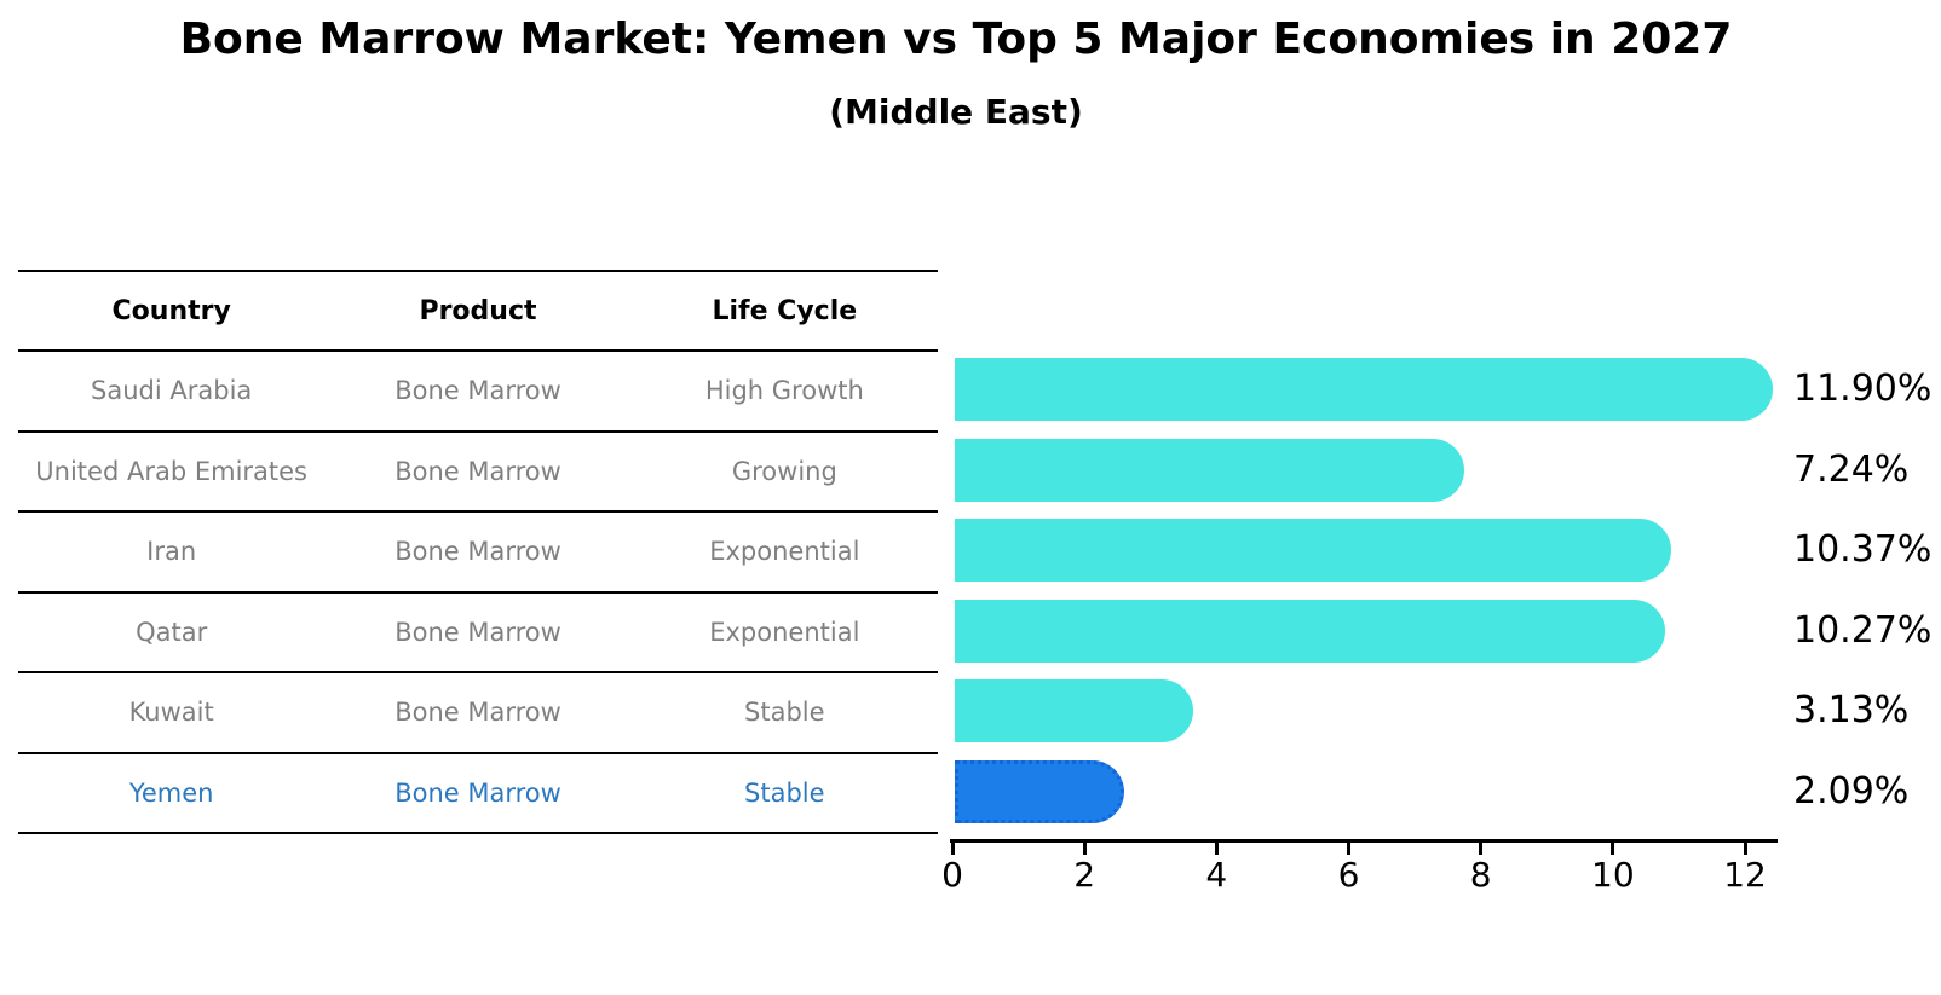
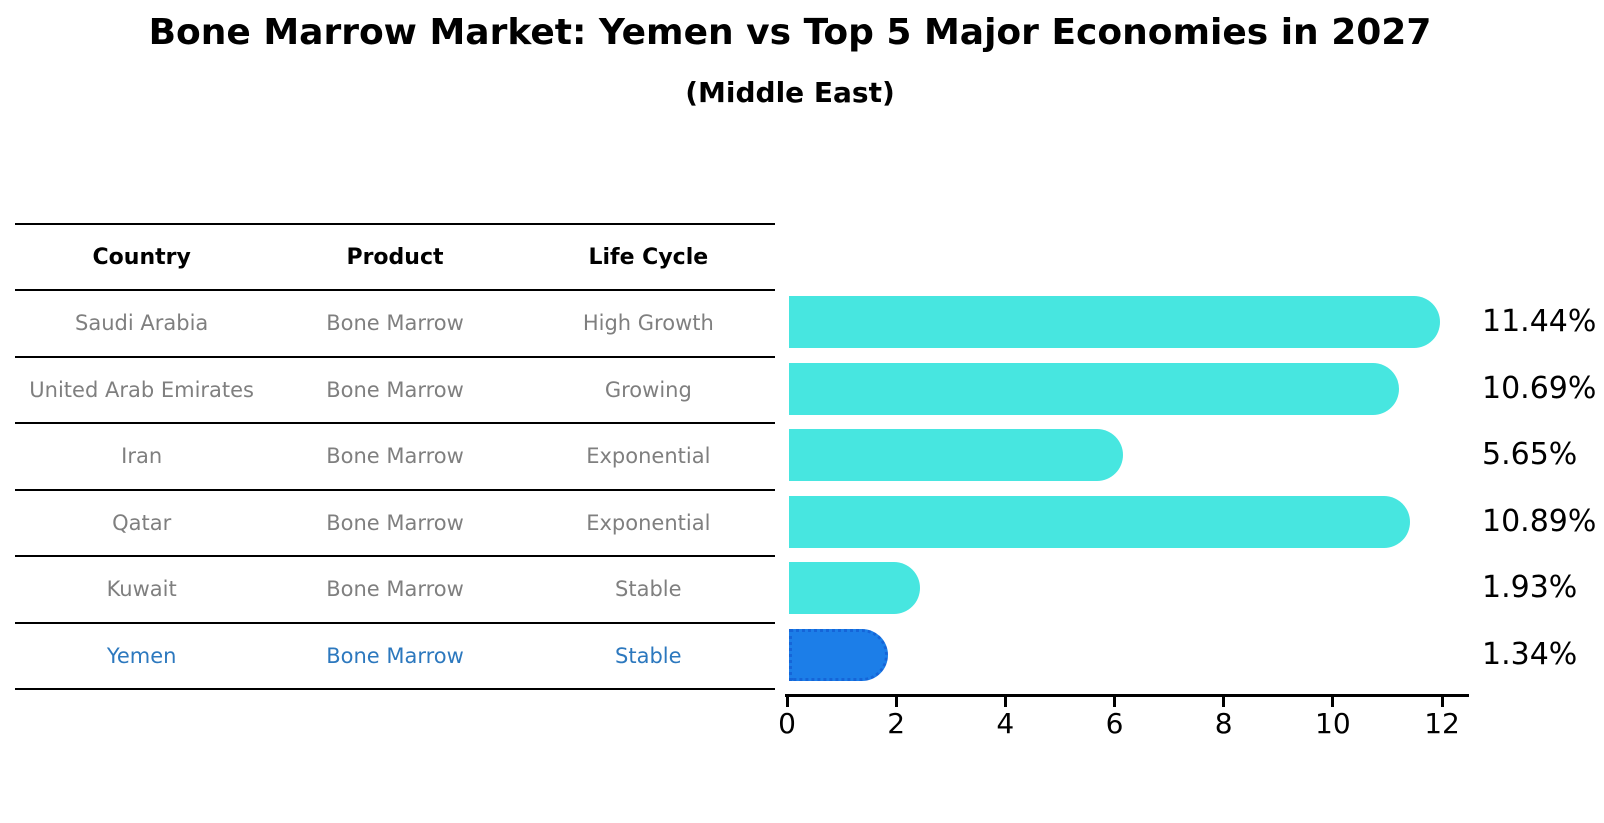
Saudi Arabia: 11.90% -> 11.44%
United Arab Emirates: 7.24% -> 10.69%
Iran: 10.37% -> 5.65%
Qatar: 10.27% -> 10.89%
Kuwait: 3.13% -> 1.93%
Yemen: 2.09% -> 1.34%
